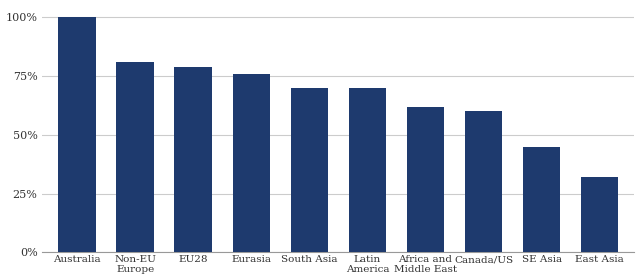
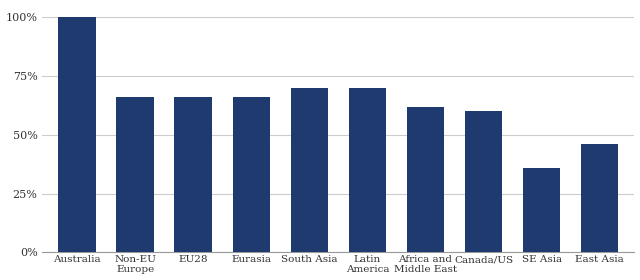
Non-EU Europe: 81% -> 66%
EU28: 79% -> 66%
Eurasia: 76% -> 66%
SE Asia: 45% -> 36%
East Asia: 32% -> 46%
